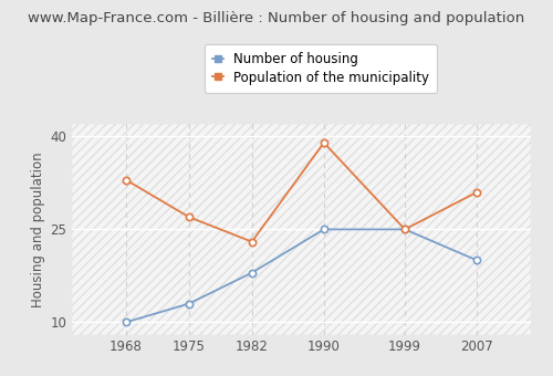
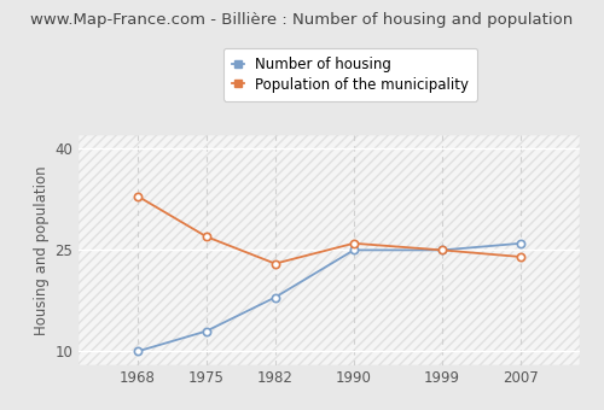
Population of the municipality/1990: 39 -> 26
Number of housing/2007: 20 -> 26
Population of the municipality/2007: 31 -> 24
